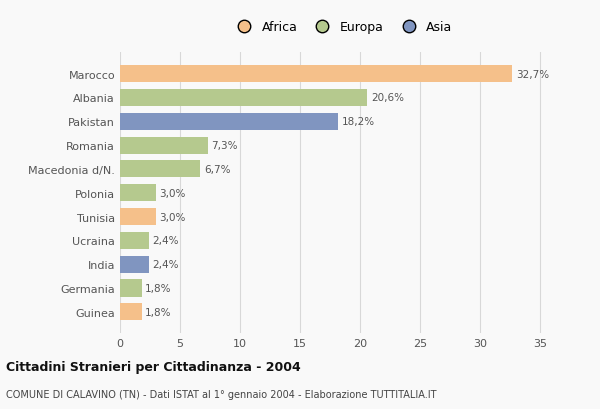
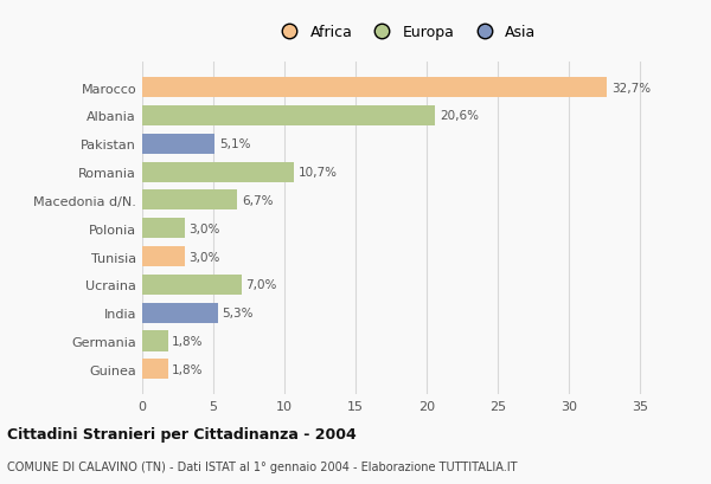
Pakistan: 18,2% -> 5,1%
Romania: 7,3% -> 10,7%
Ucraina: 2,4% -> 7,0%
India: 2,4% -> 5,3%
